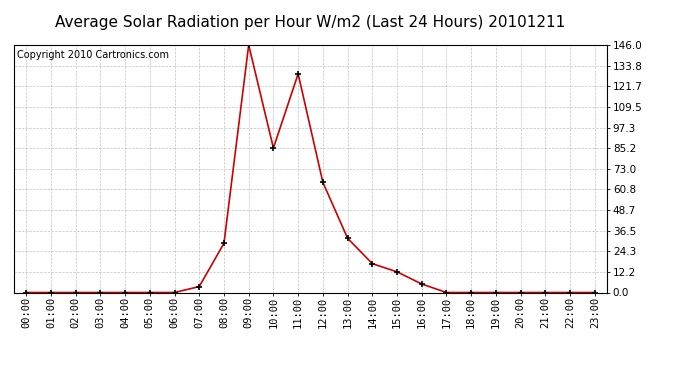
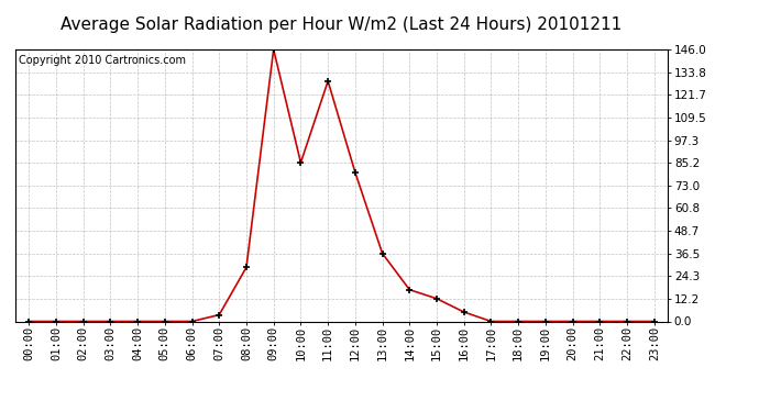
12:00: 65 -> 80
13:00: 32 -> 36
